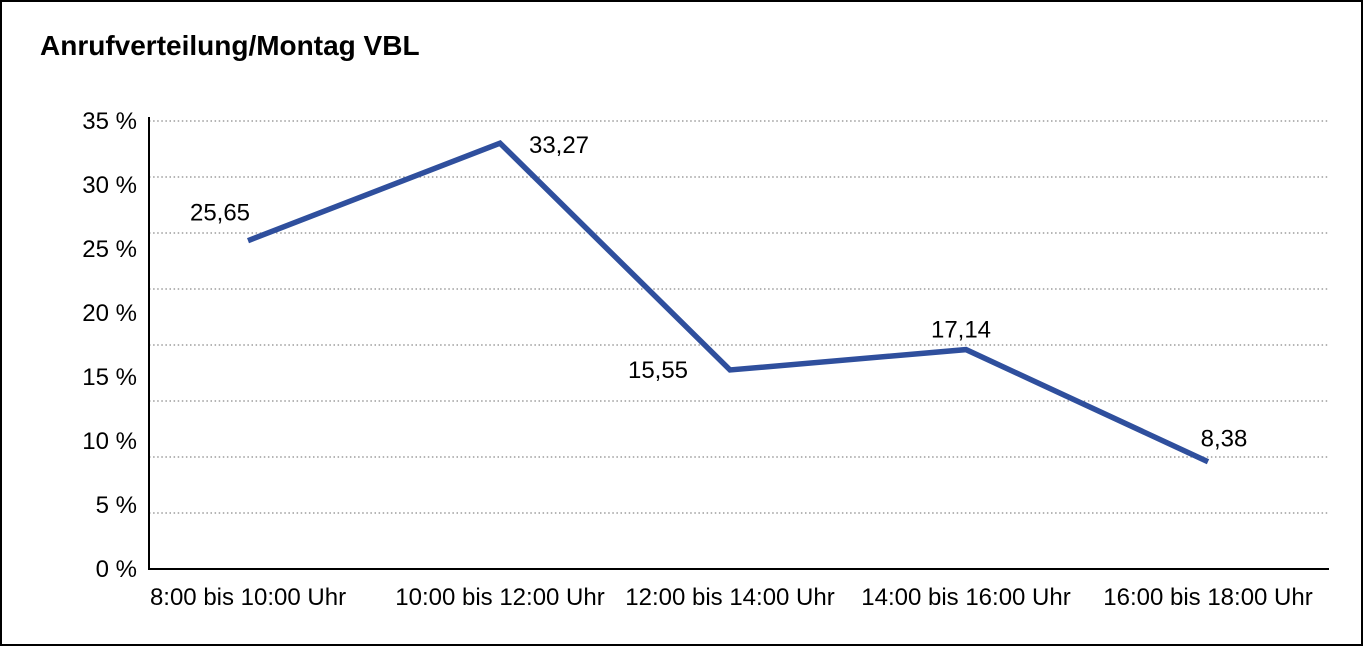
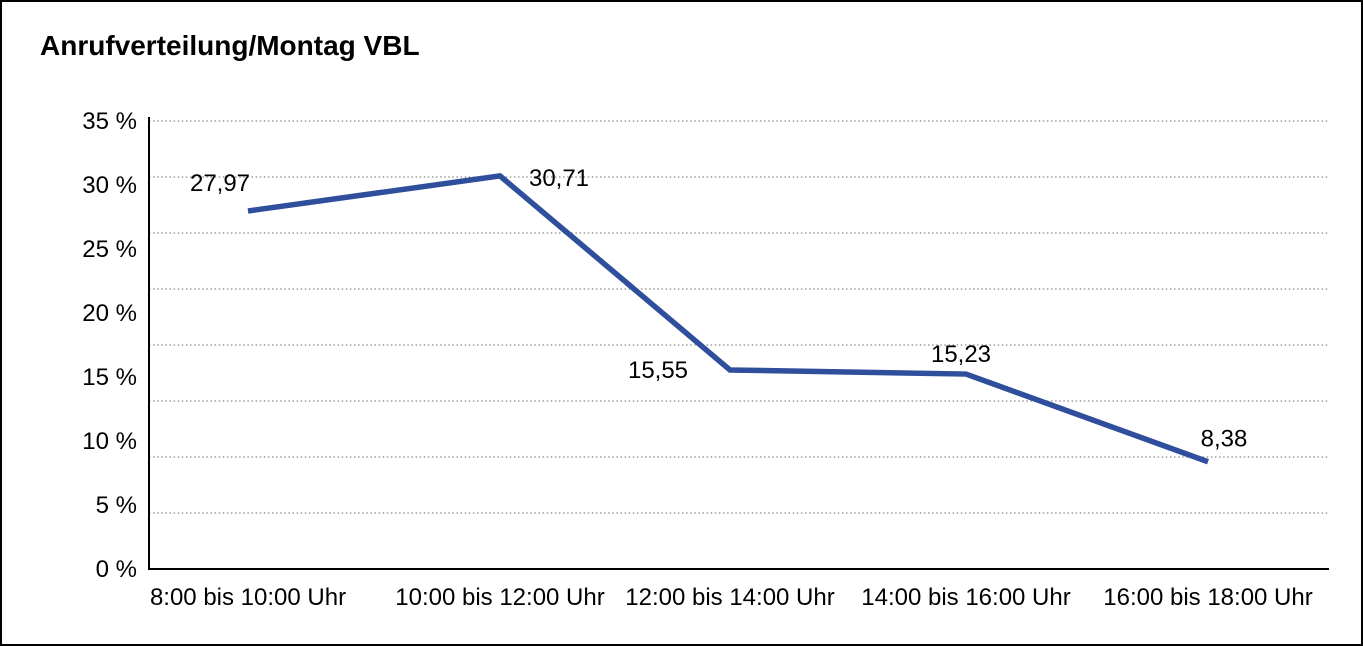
8:00 bis 10:00 Uhr: 25,65 -> 27,97
10:00 bis 12:00 Uhr: 33,27 -> 30,71
14:00 bis 16:00 Uhr: 17,14 -> 15,23
